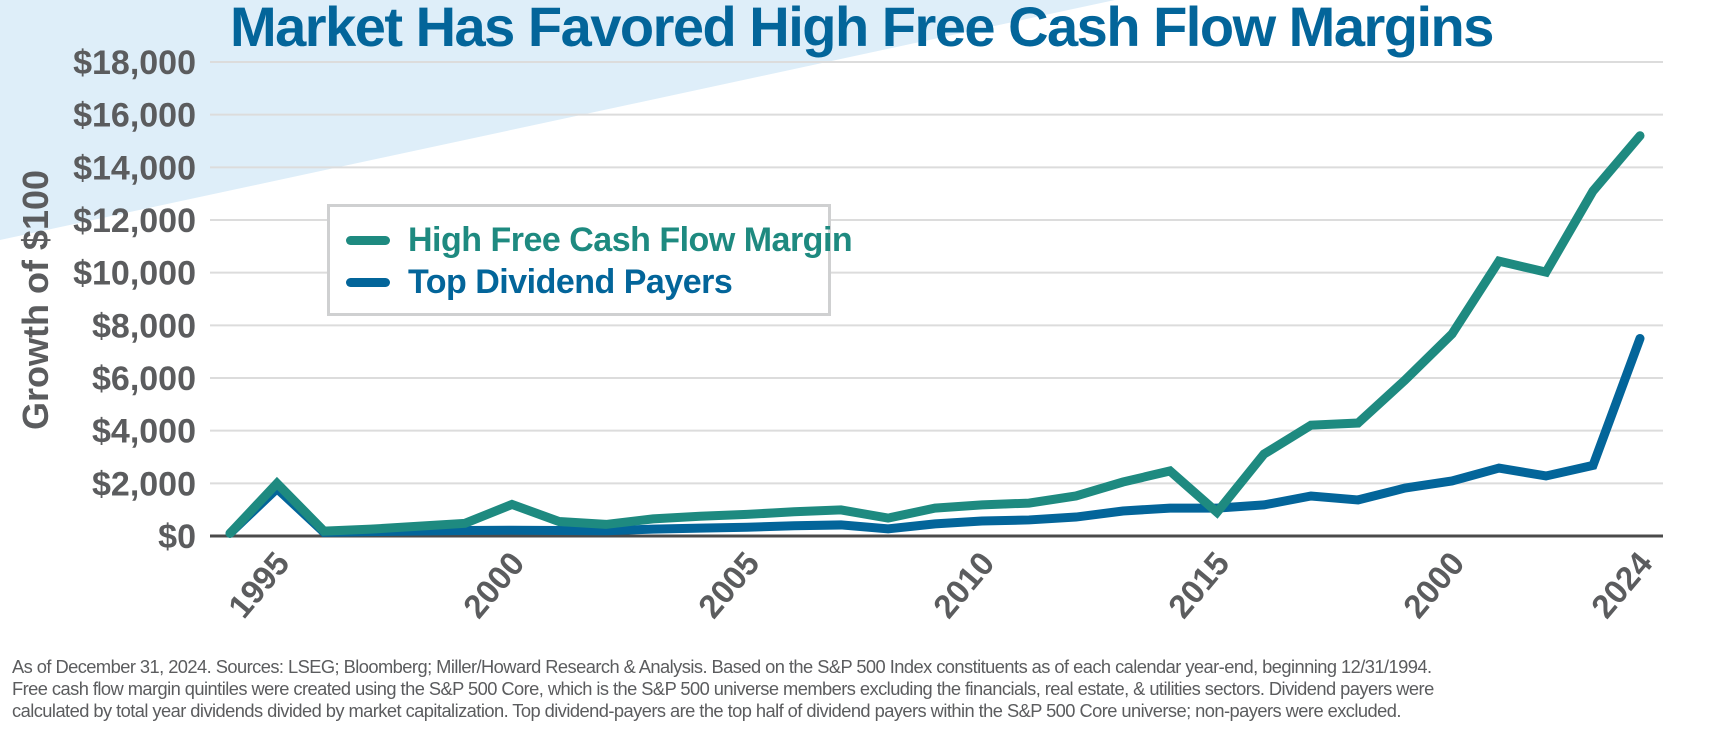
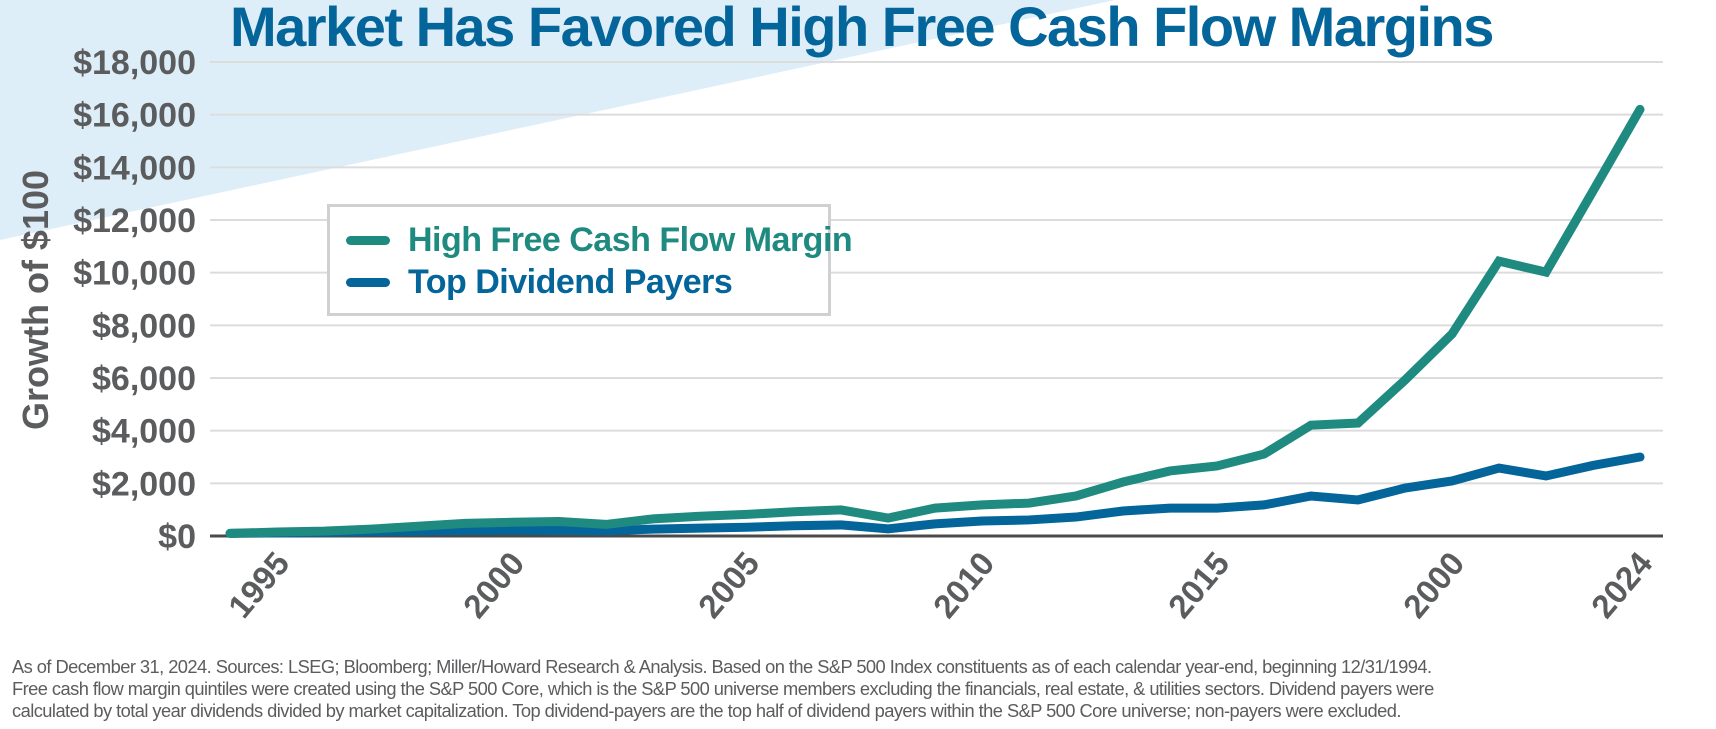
High Free Cash Flow Margin/1995: $2000 -> $200
Top Dividend Payers/1995: $1800 -> $100
High Free Cash Flow Margin/2000: $1200 -> $500
High Free Cash Flow Margin/2015: $900 -> $2700
High Free Cash Flow Margin/2024: $15200 -> $16200
Top Dividend Payers/2024: $7500 -> $3000
